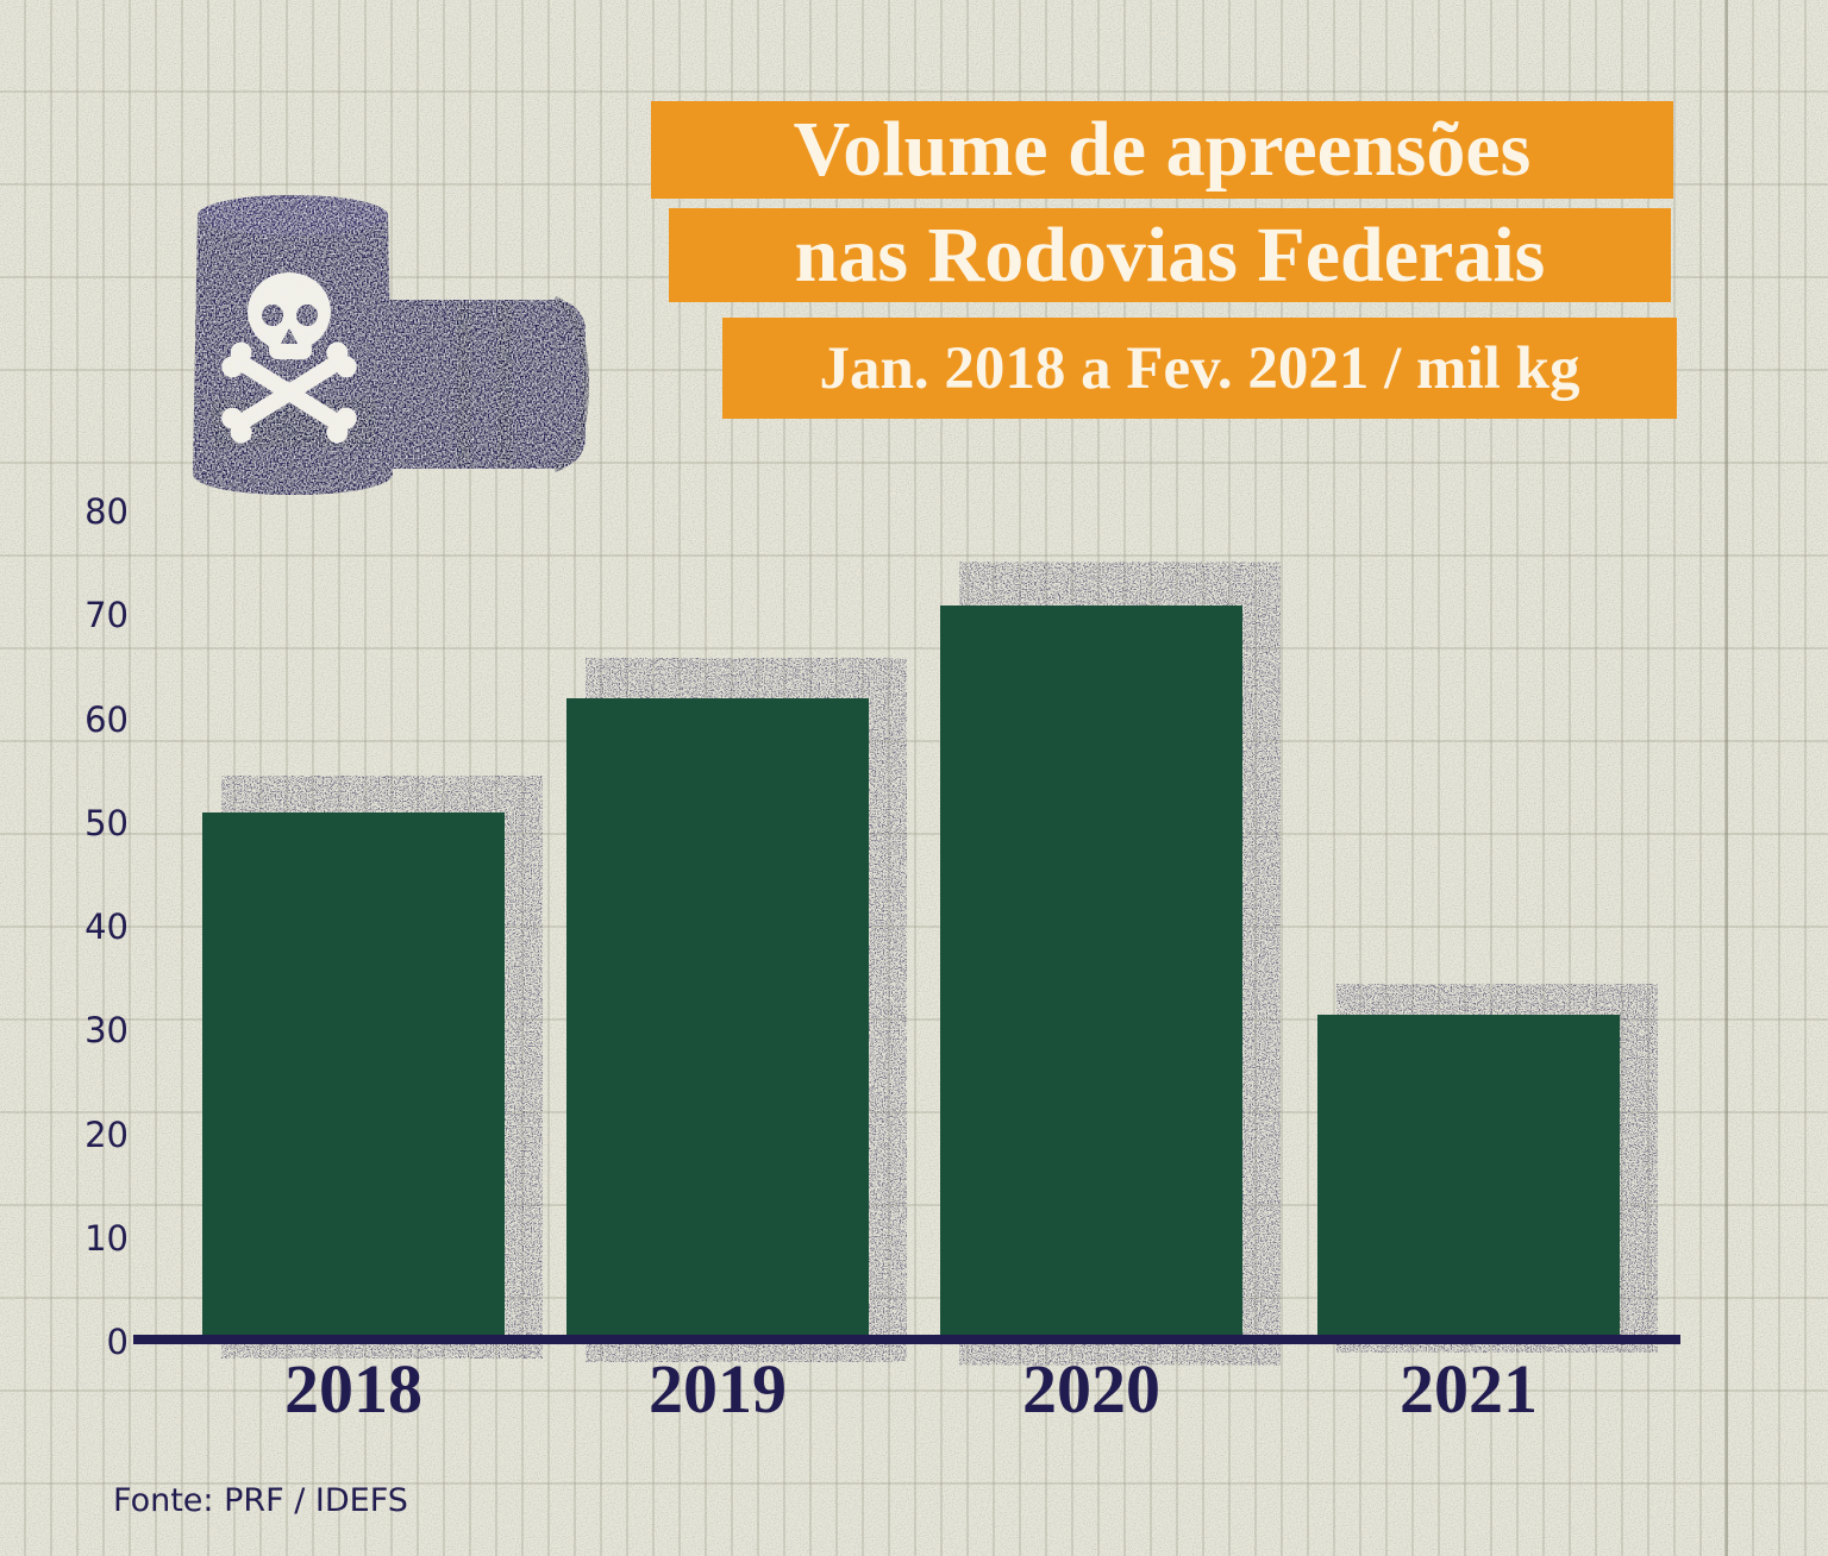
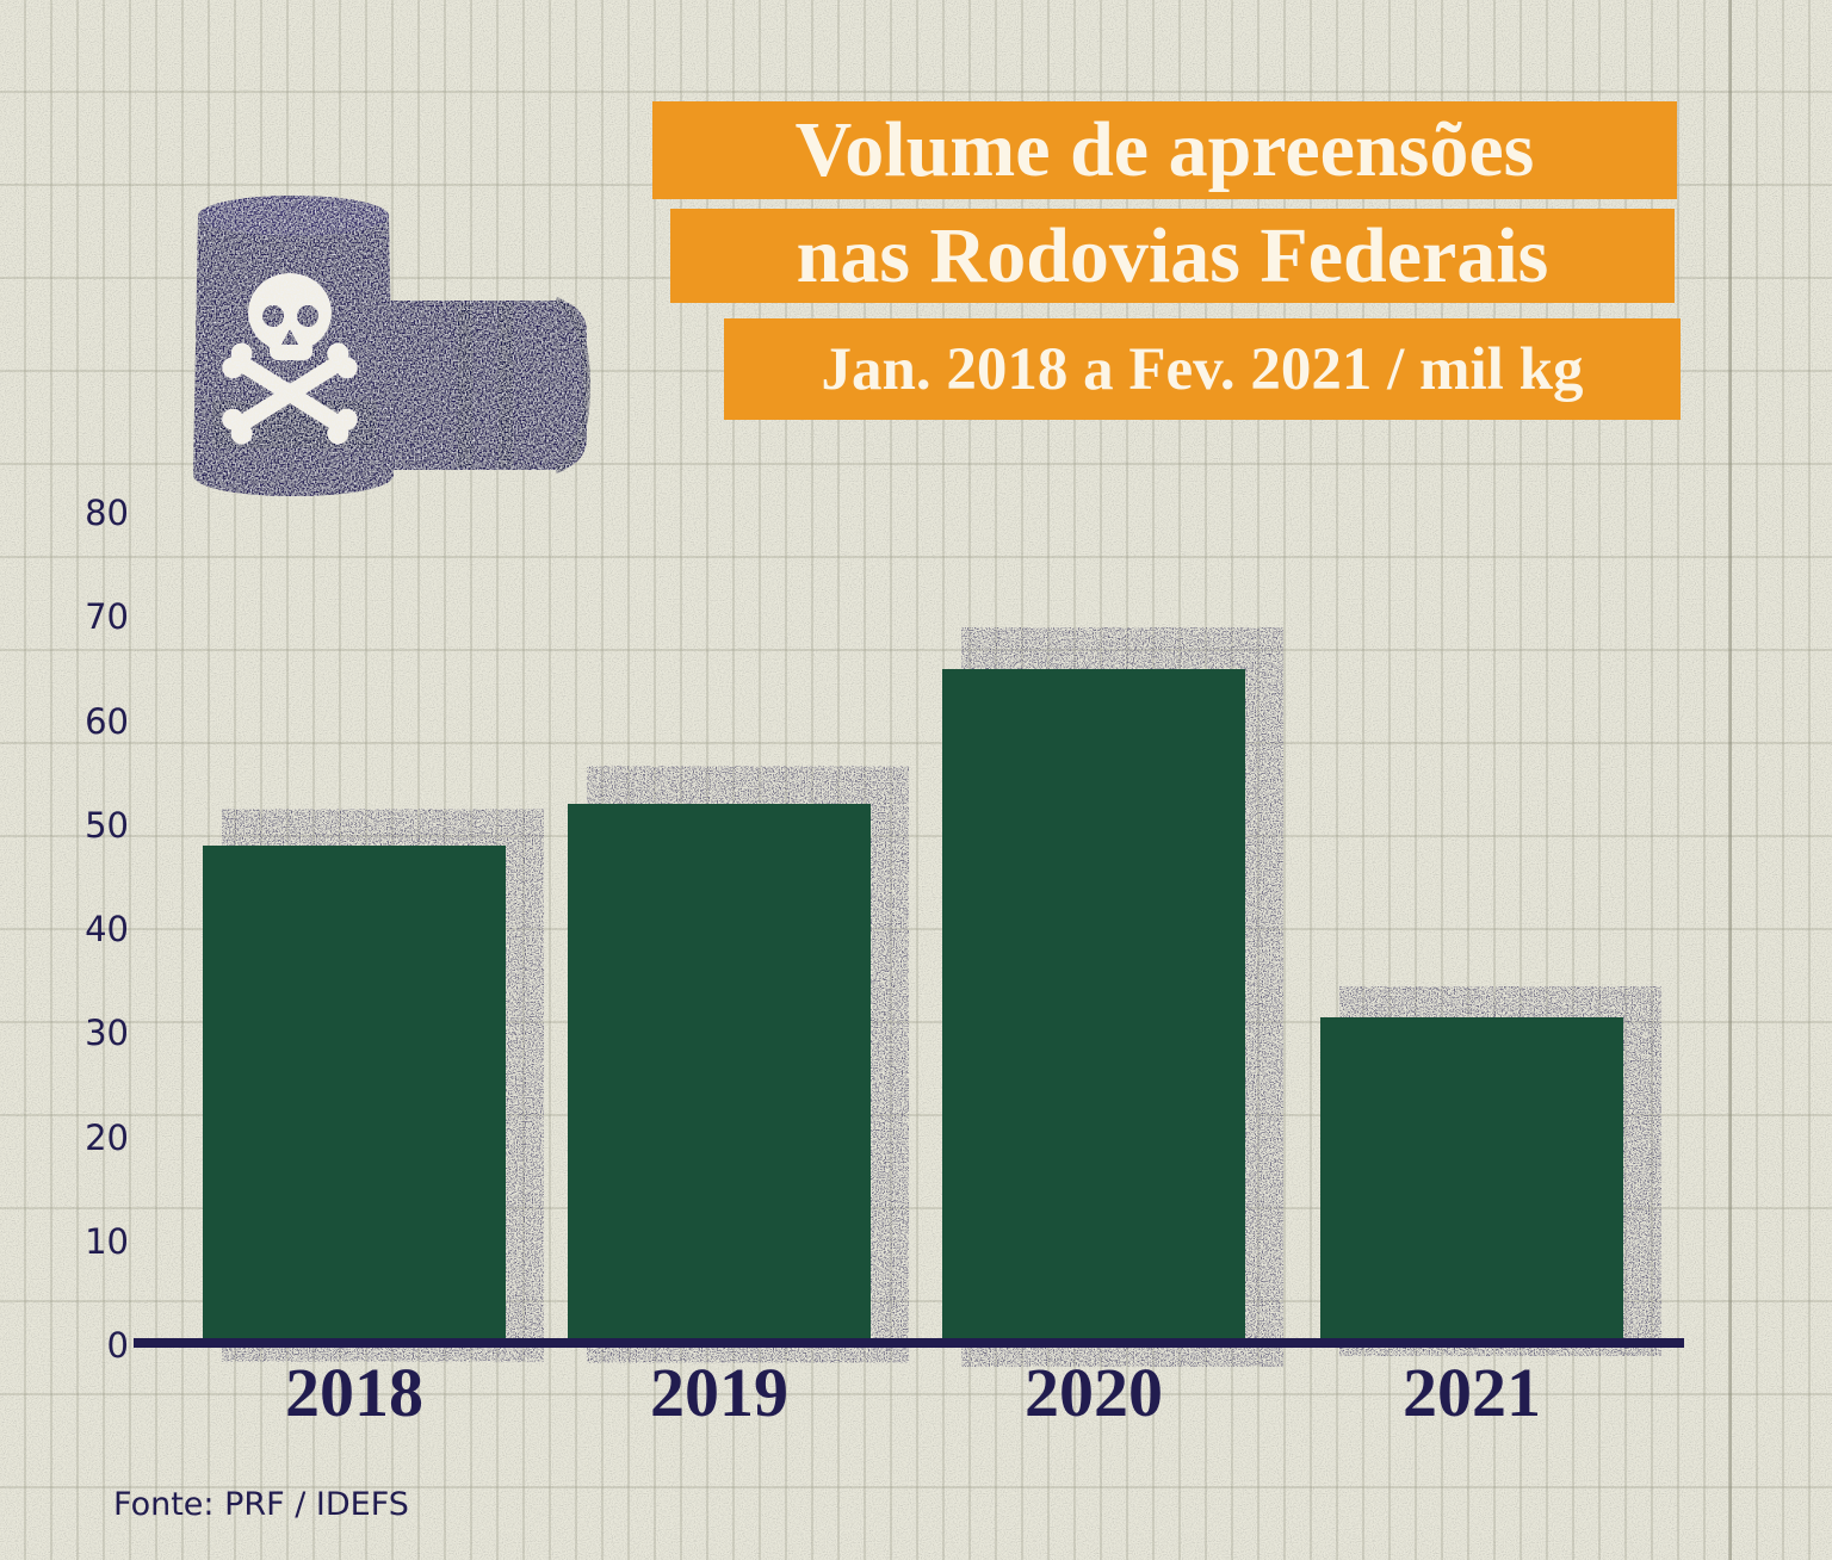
2018: 51 -> 48
2019: 62 -> 52
2020: 71 -> 65
